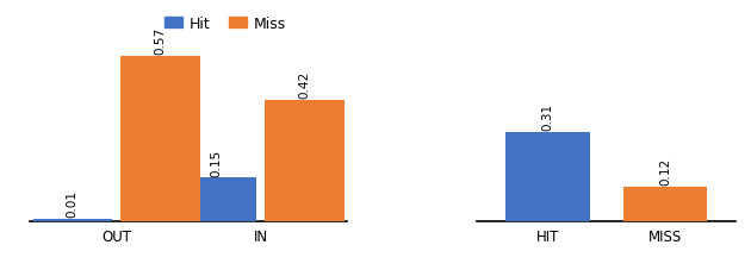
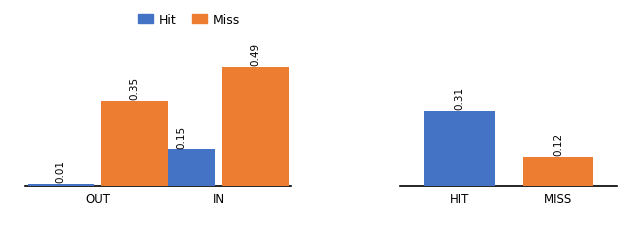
Miss/OUT: 0.57 -> 0.35
Miss/IN: 0.42 -> 0.49
